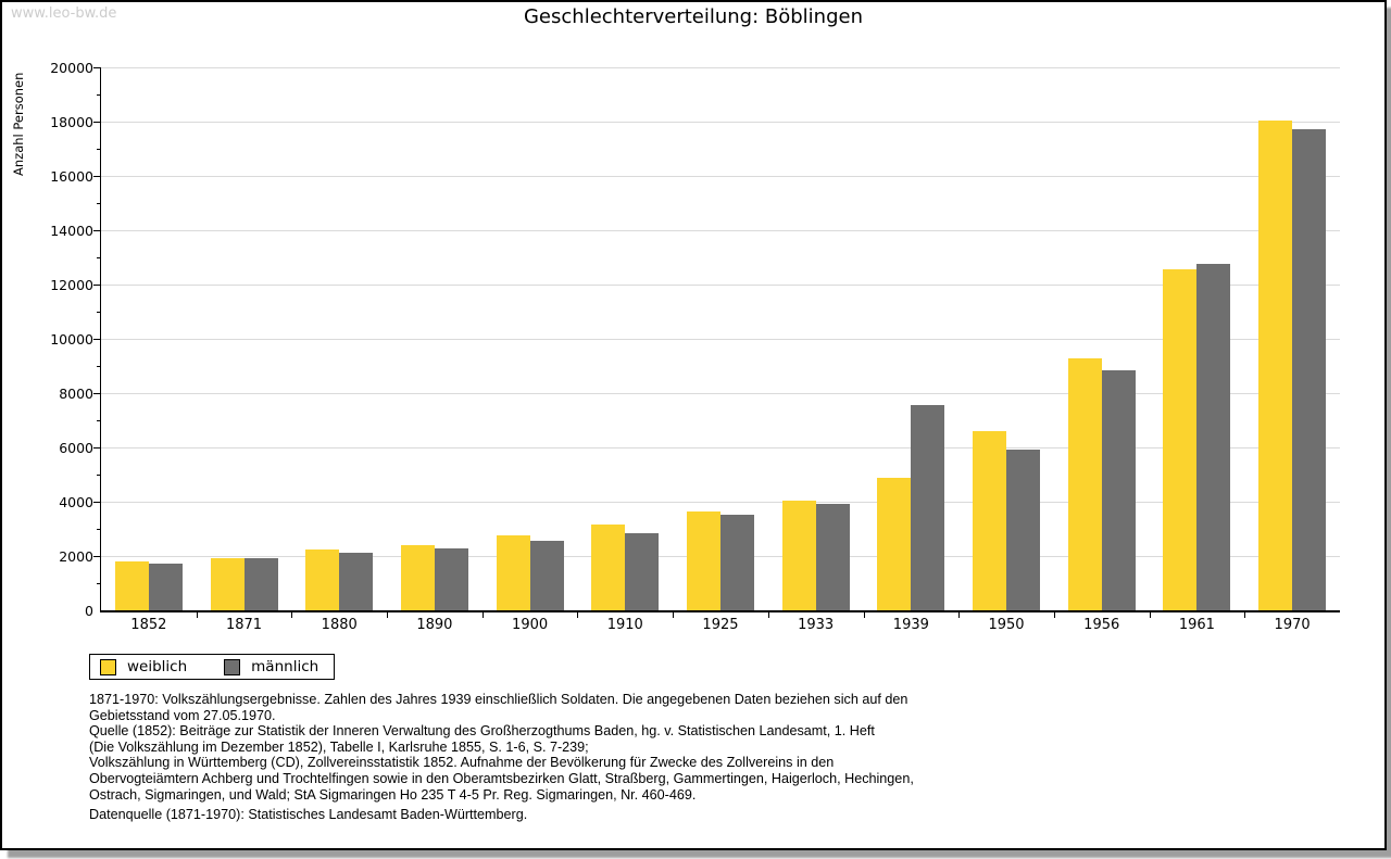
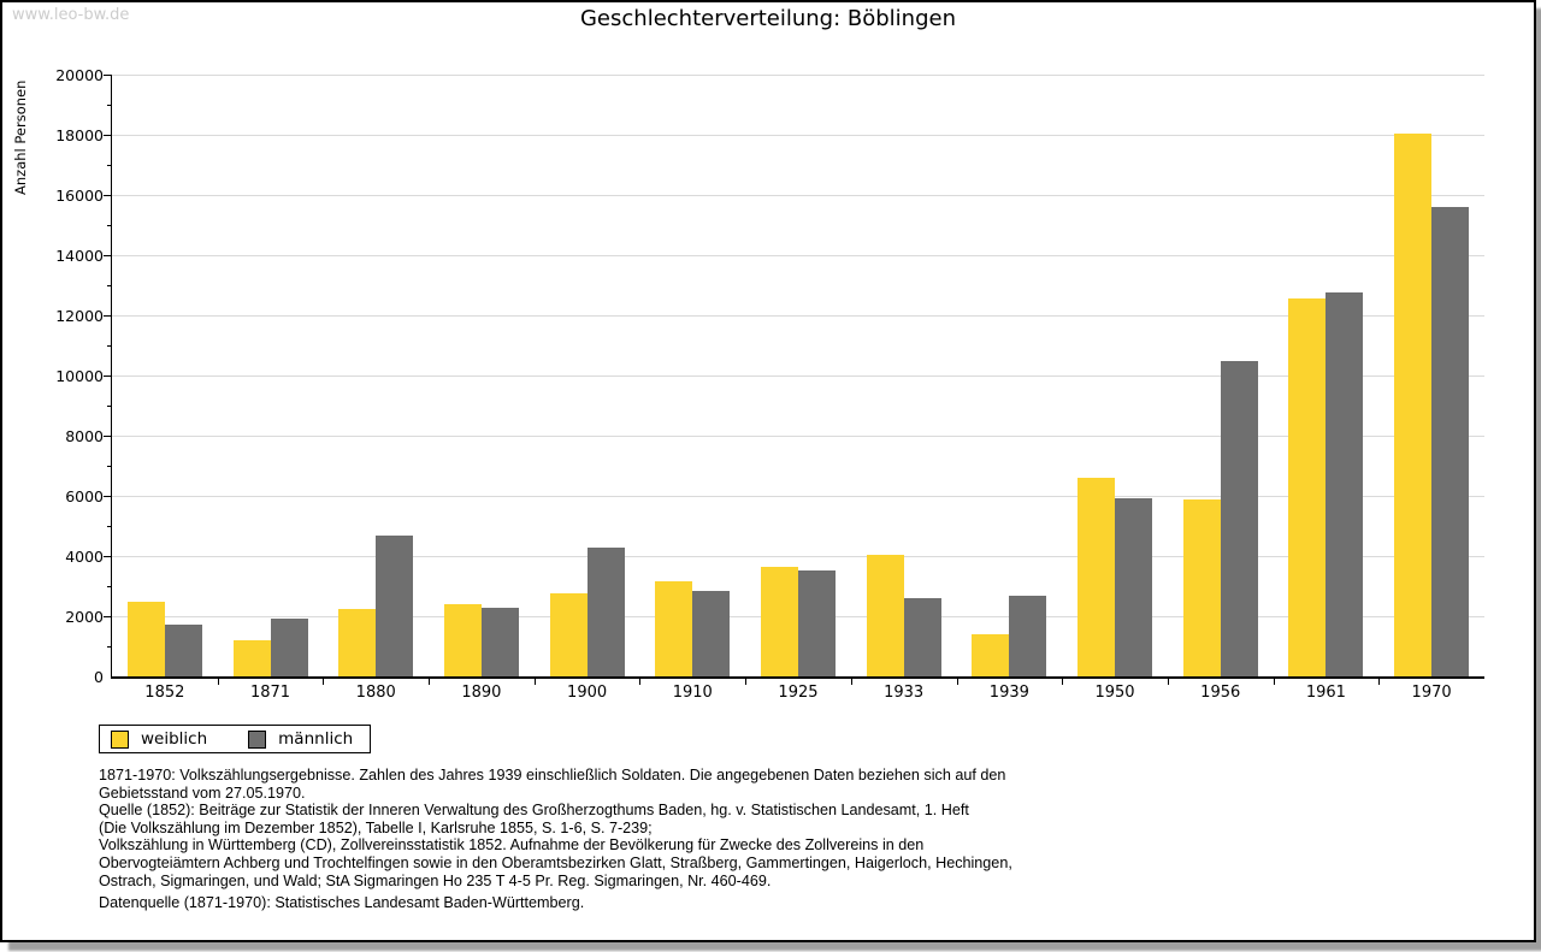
weiblich/1852: 1800 -> 2500
weiblich/1871: 1900 -> 1200
männlich/1880: 2100 -> 4700
männlich/1900: 2600 -> 4300
männlich/1933: 3900 -> 2600
weiblich/1939: 4900 -> 1400
männlich/1939: 7600 -> 2700
weiblich/1956: 9300 -> 5900
männlich/1956: 8900 -> 10500
männlich/1970: 17700 -> 15600
